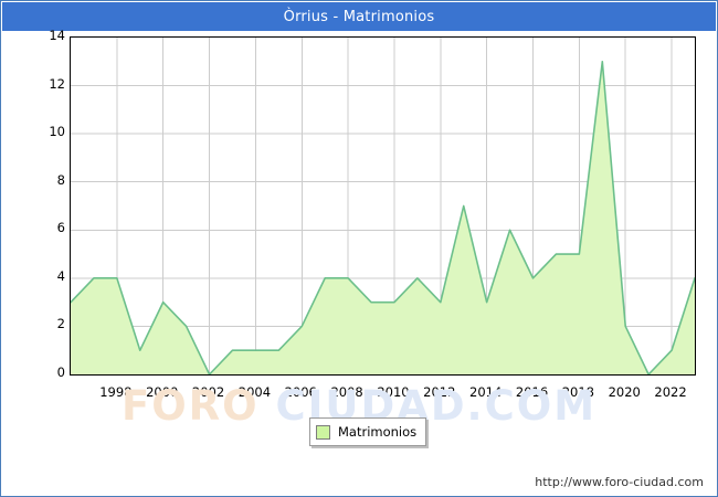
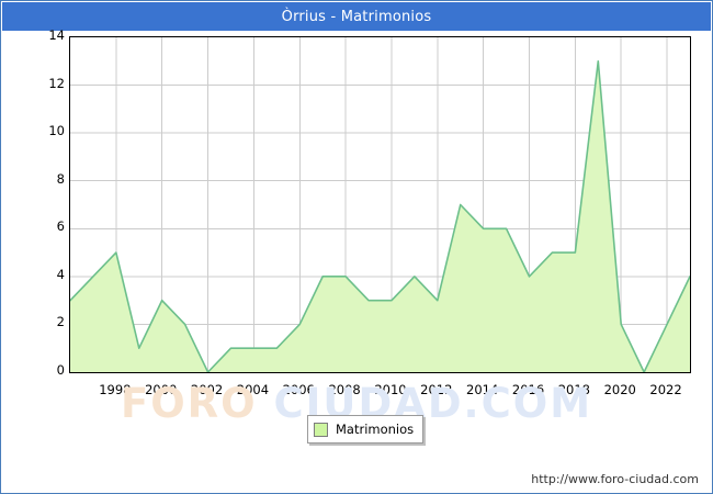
1998: 4 -> 5
2014: 3 -> 6
2022: 1 -> 2
